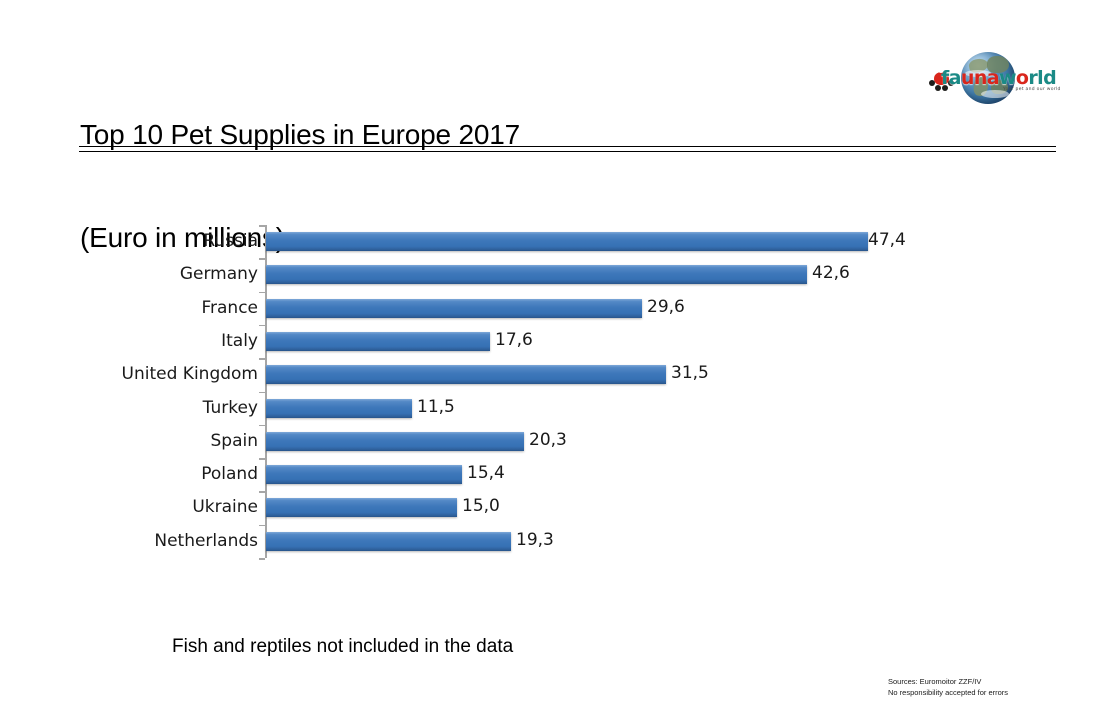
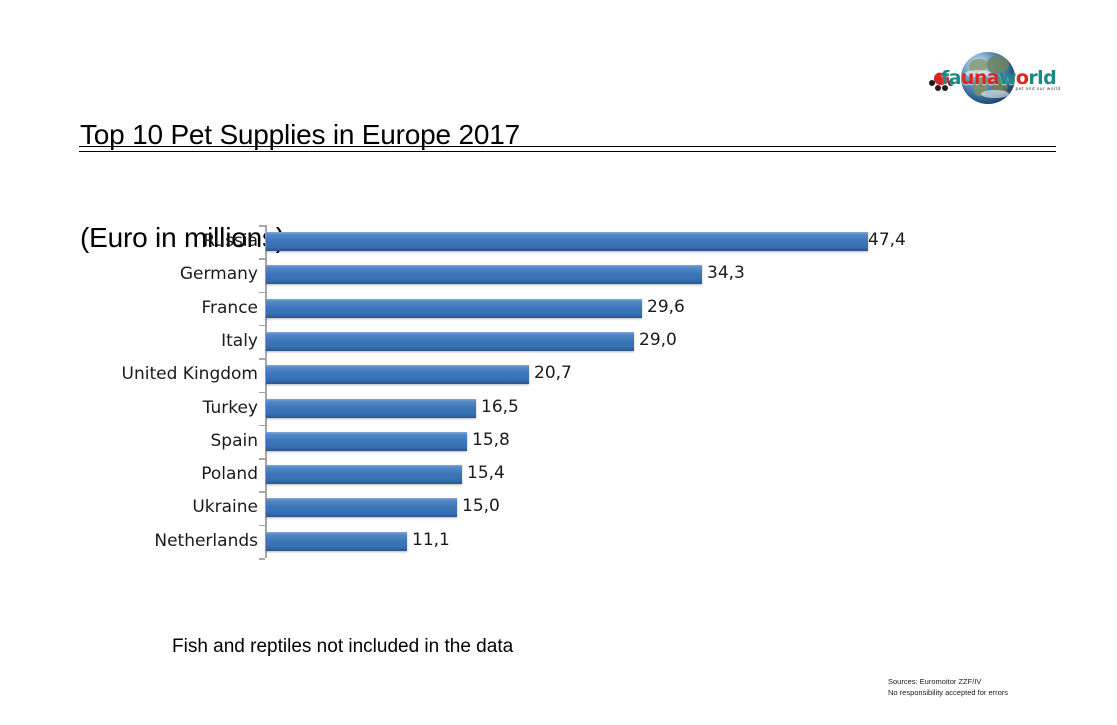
Germany: 42,6 -> 34,3
Italy: 17,6 -> 29,0
United Kingdom: 31,5 -> 20,7
Turkey: 11,5 -> 16,5
Spain: 20,3 -> 15,8
Netherlands: 19,3 -> 11,1
